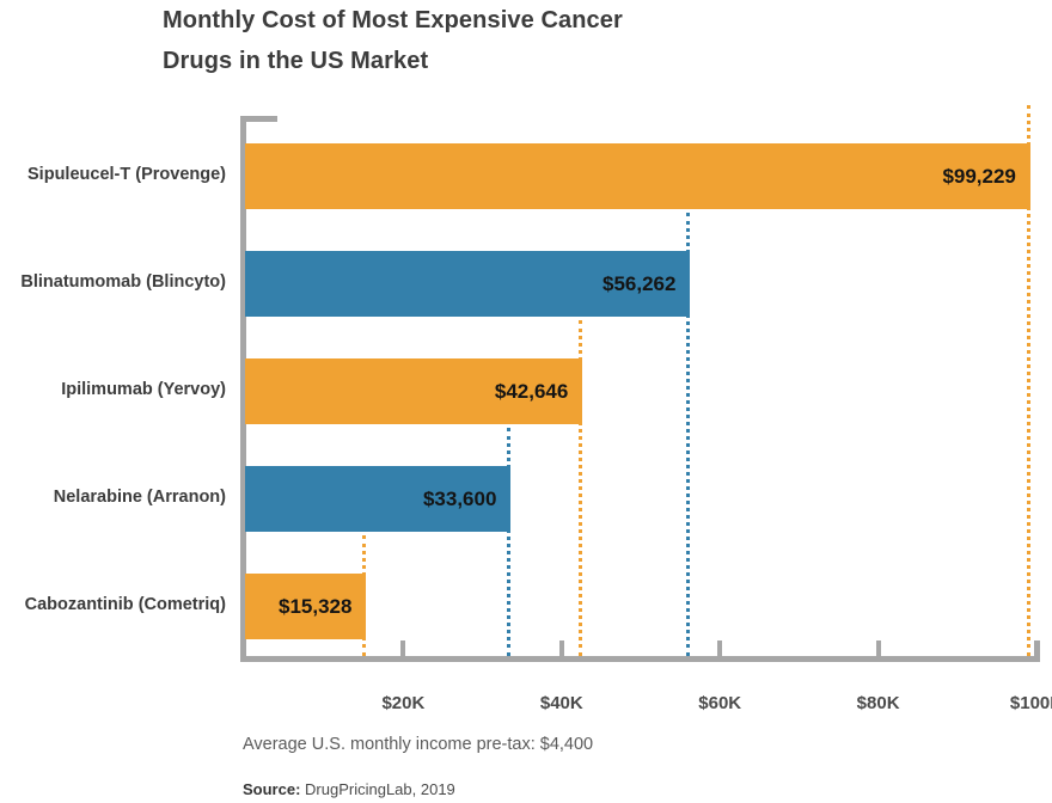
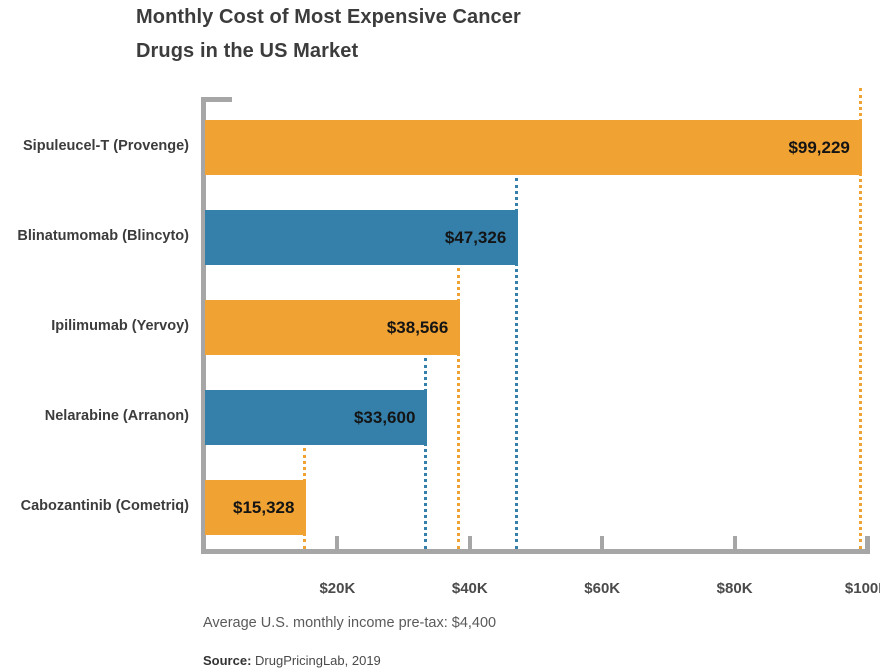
Blinatumomab (Blincyto): $56,262 -> $47,326
Ipilimumab (Yervoy): $42,646 -> $38,566
